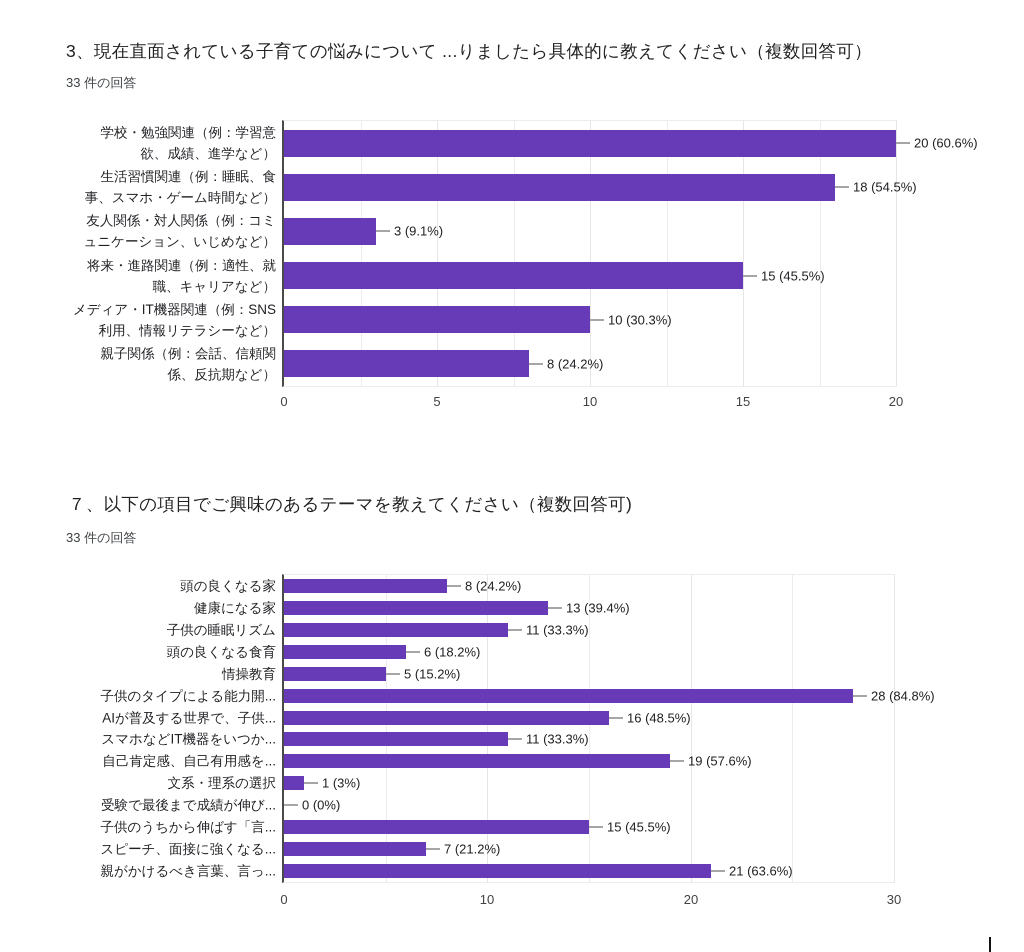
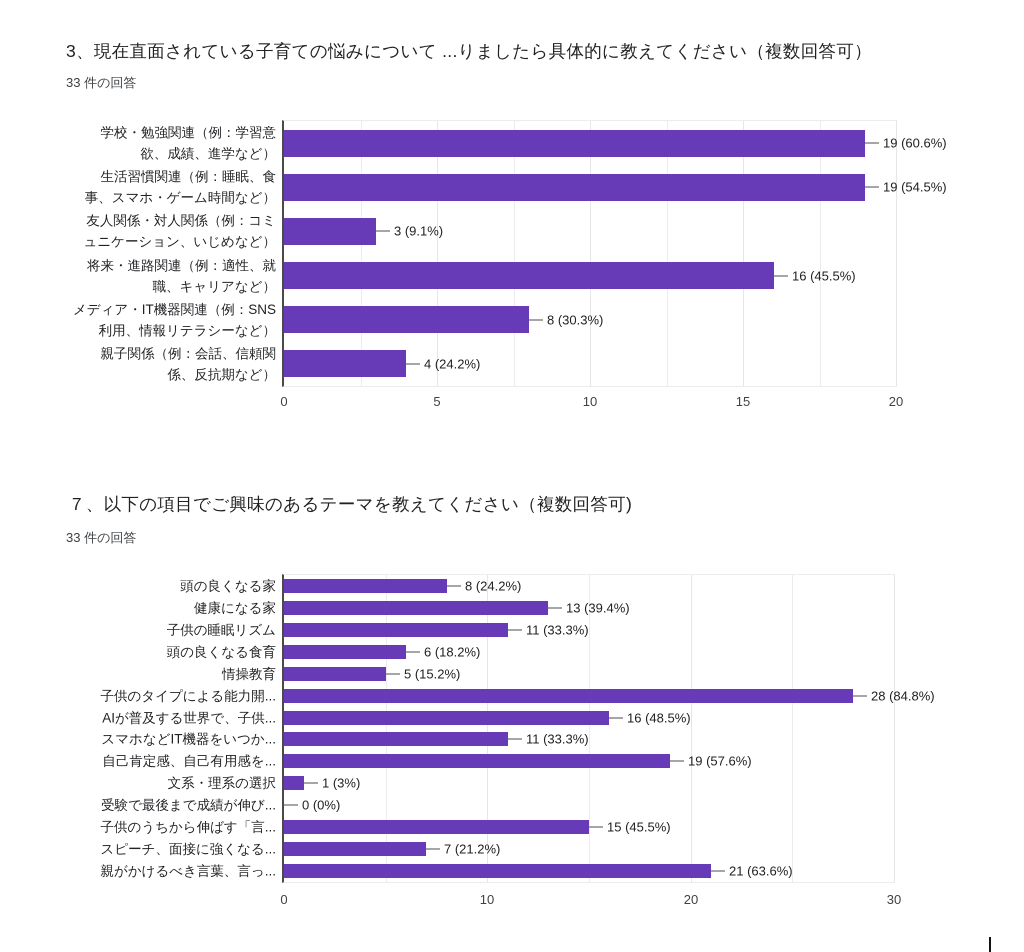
3、現在直面されている子育ての悩みについて ...りましたら具体的に教えてください（複数回答可）/学校・勉強関連（例：学習意 欲、成績、進学など）: 20 -> 19
3、現在直面されている子育ての悩みについて ...りましたら具体的に教えてください（複数回答可）/生活習慣関連（例：睡眠、食 事、スマホ・ゲーム時間など）: 18 -> 19
3、現在直面されている子育ての悩みについて ...りましたら具体的に教えてください（複数回答可）/将来・進路関連（例：適性、就 職、キャリアなど）: 15 -> 16
3、現在直面されている子育ての悩みについて ...りましたら具体的に教えてください（複数回答可）/メディア・IT機器関連（例：SNS 利用、情報リテラシーなど）: 10 -> 8
3、現在直面されている子育ての悩みについて ...りましたら具体的に教えてください（複数回答可）/親子関係（例：会話、信頼関 係、反抗期など）: 8 -> 4
